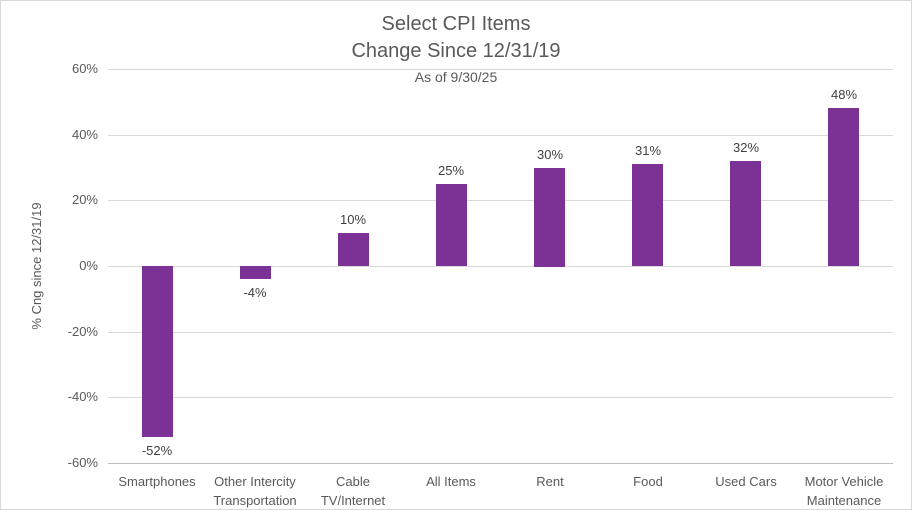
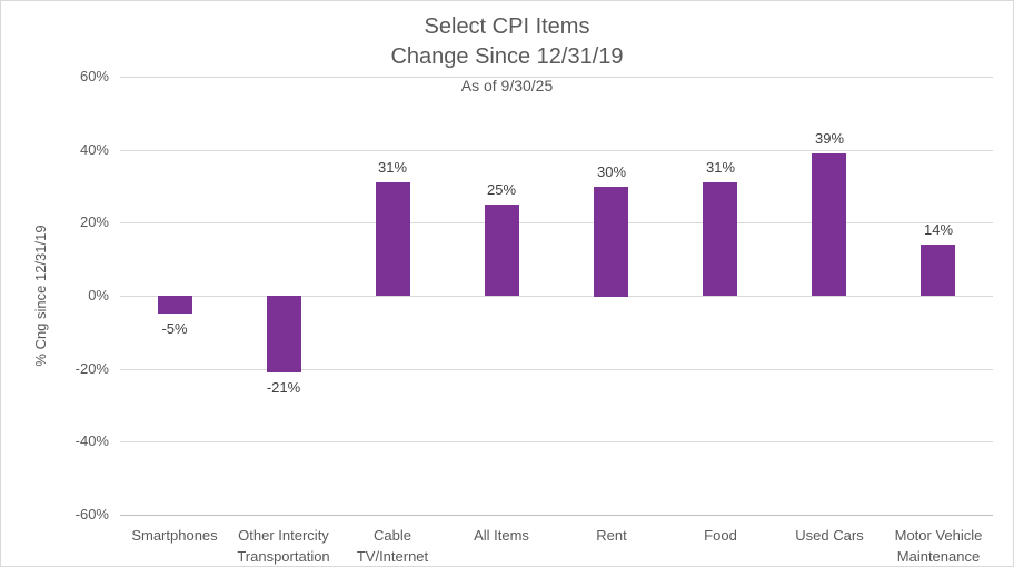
Smartphones: -52% -> -5%
Other Intercity Transportation: -4% -> -21%
Cable TV/Internet: 10% -> 31%
Used Cars: 32% -> 39%
Motor Vehicle Maintenance: 48% -> 14%
